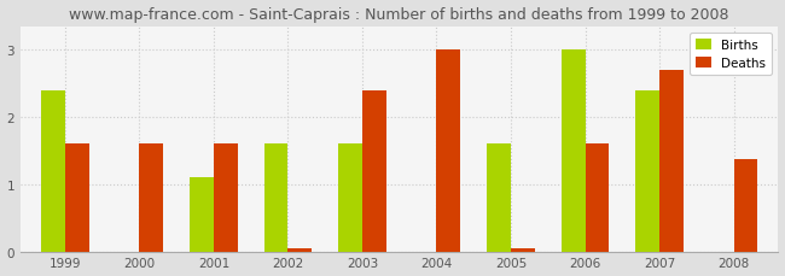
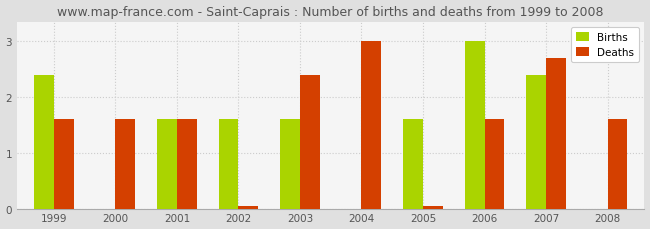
Births/2001: 1.1 -> 1.6
Deaths/2008: 1.38 -> 1.60
